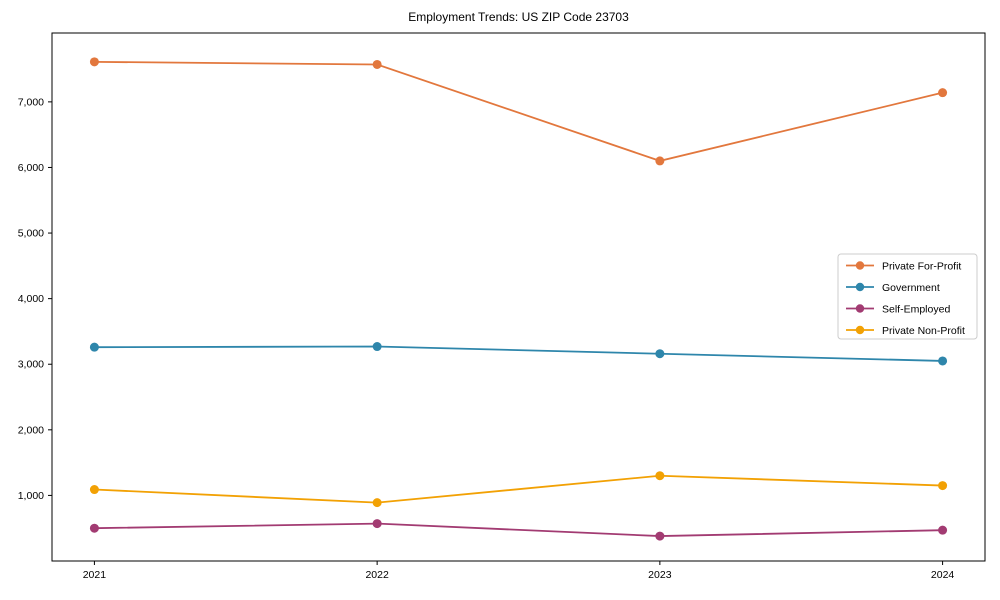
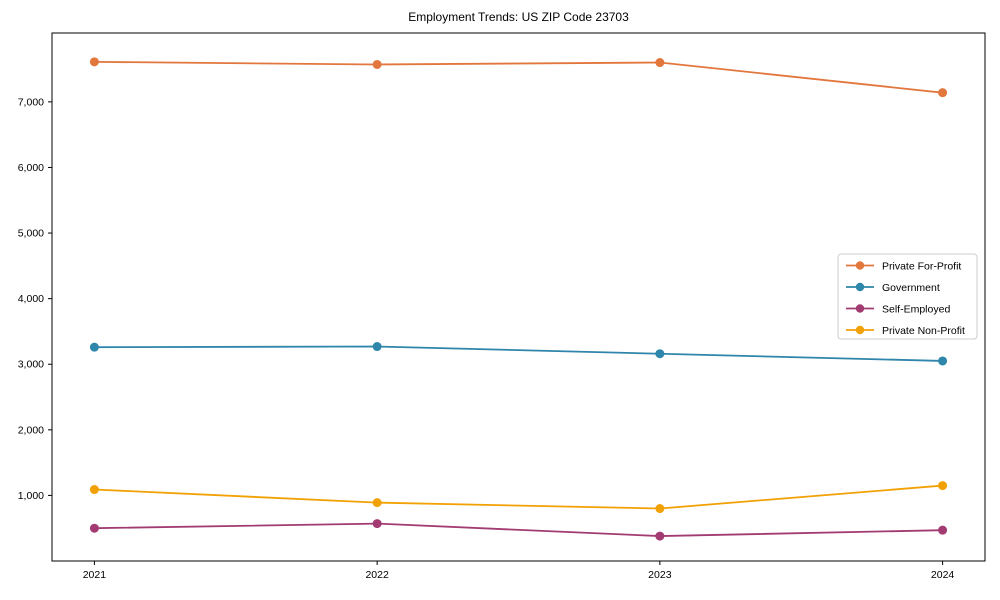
Private For-Profit/2023: 6100 -> 7600
Private Non-Profit/2023: 1300 -> 800
